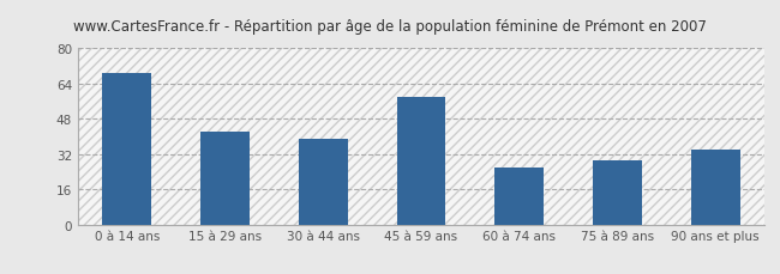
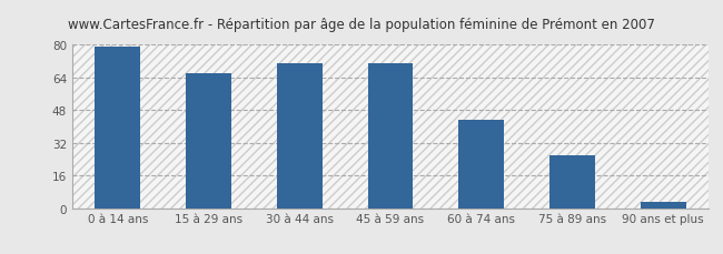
0 à 14 ans: 69 -> 79
15 à 29 ans: 42 -> 66
30 à 44 ans: 39 -> 71
45 à 59 ans: 58 -> 71
60 à 74 ans: 26 -> 43
75 à 89 ans: 29 -> 26
90 ans et plus: 34 -> 3
